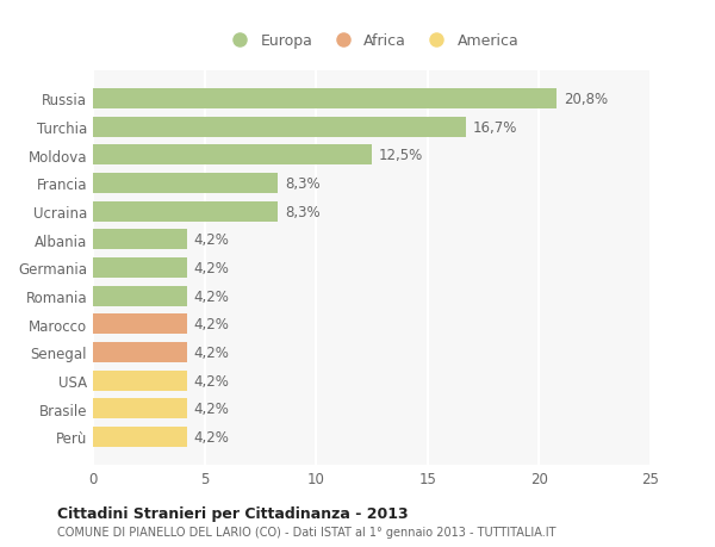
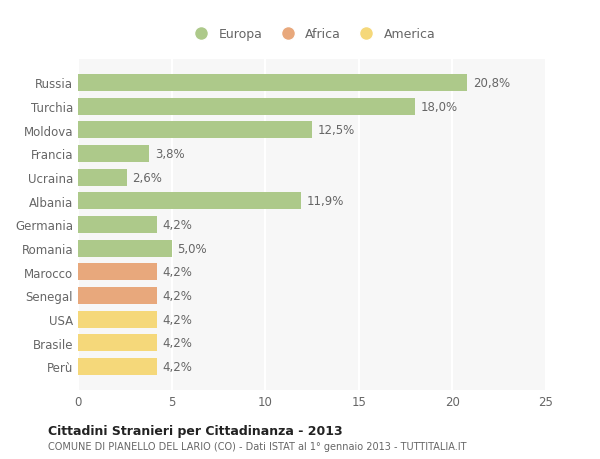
Turchia: 16,7% -> 18,0%
Francia: 8,3% -> 3,8%
Ucraina: 8,3% -> 2,6%
Albania: 4,2% -> 11,9%
Romania: 4,2% -> 5,0%
